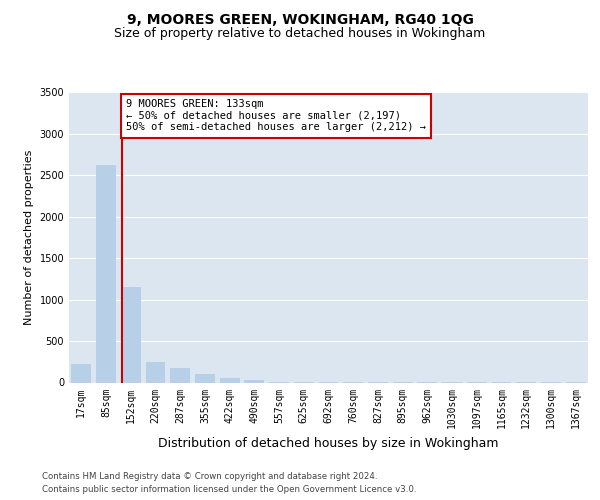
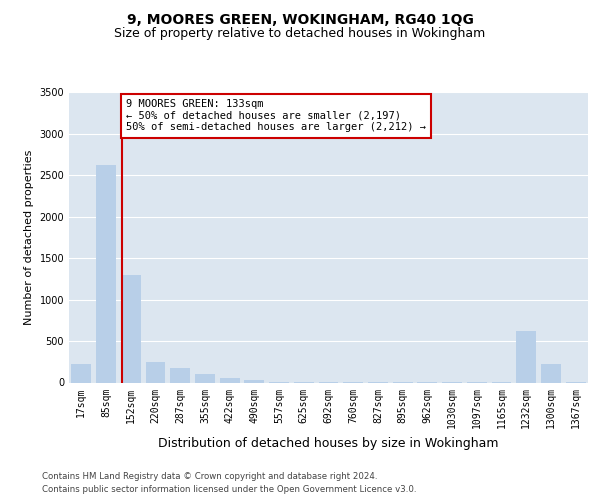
152sqm: 1150 -> 1300
1232sqm: 0 -> 620
1300sqm: 0 -> 220
